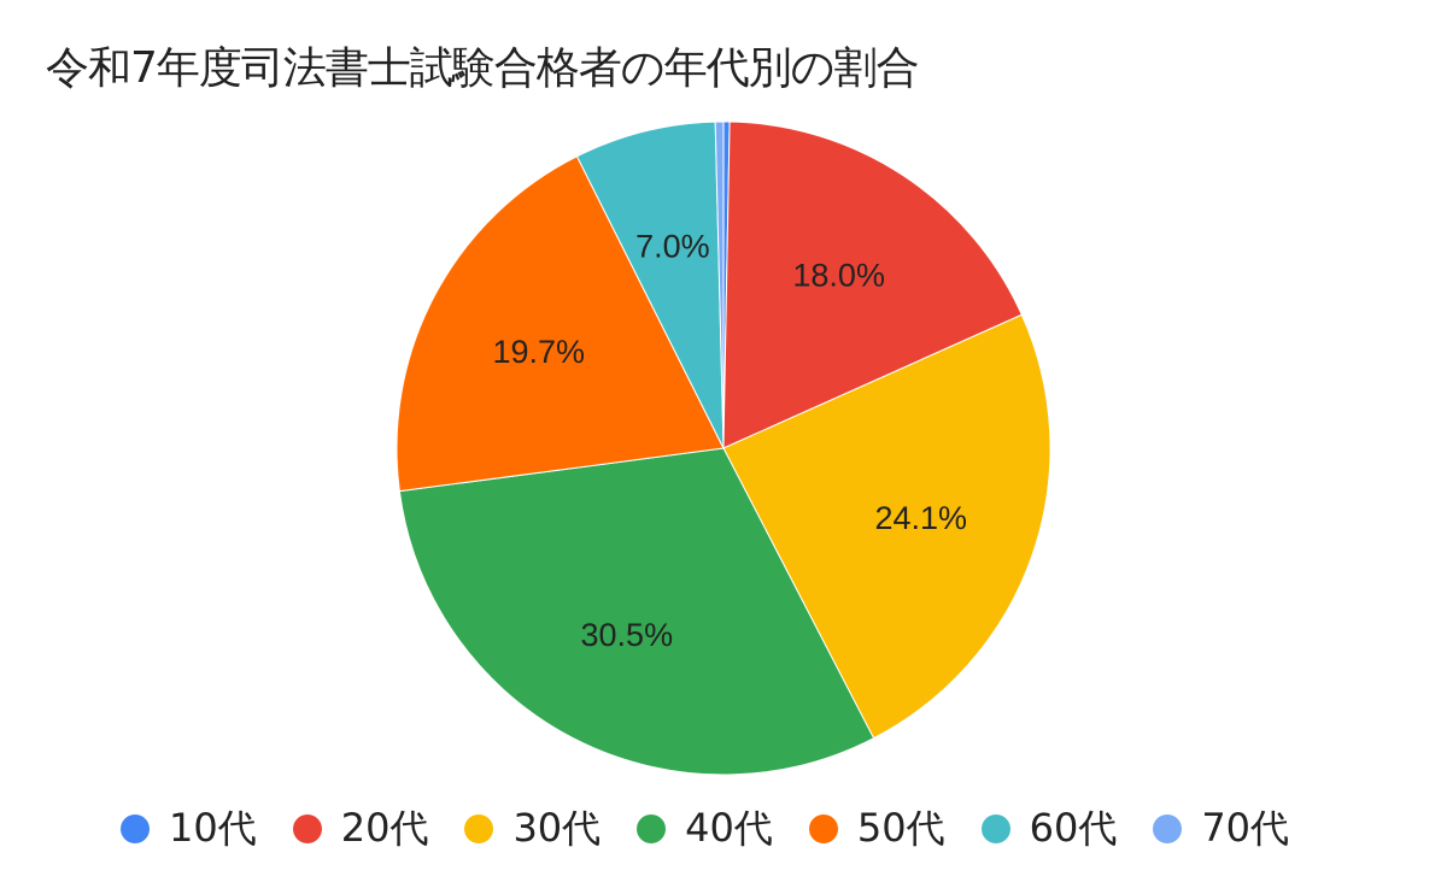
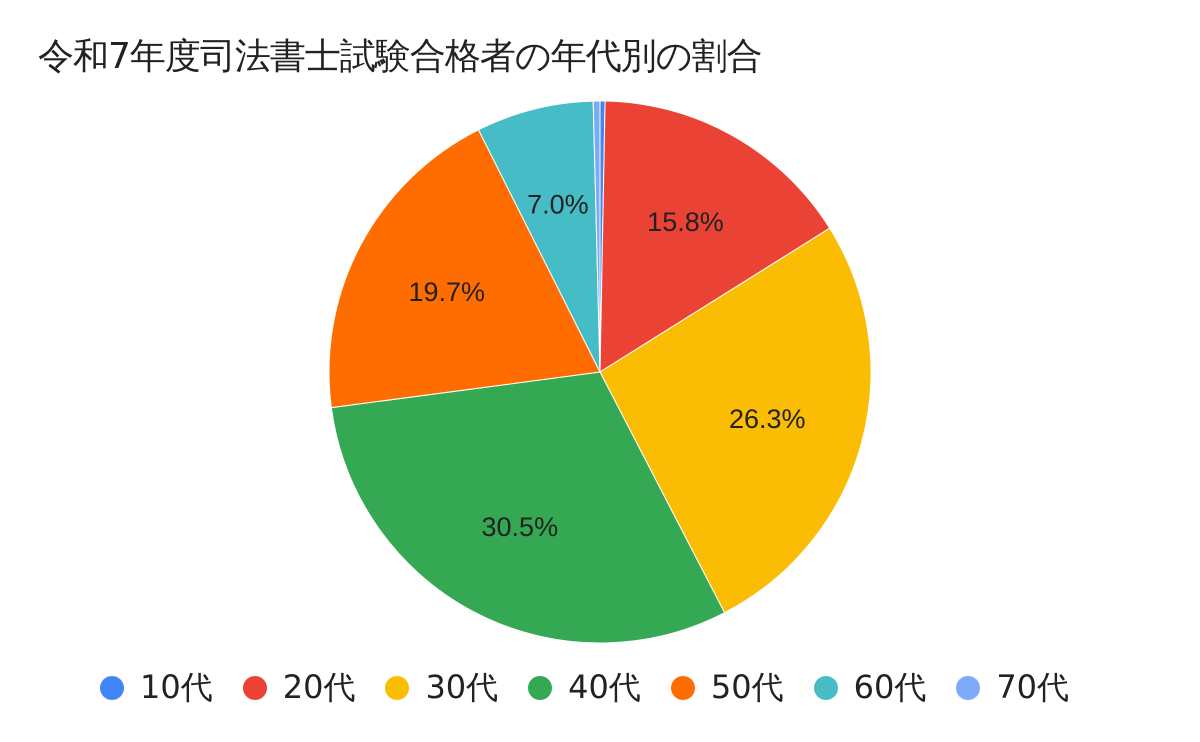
20代: 18.0% -> 15.8%
30代: 24.1% -> 26.3%
